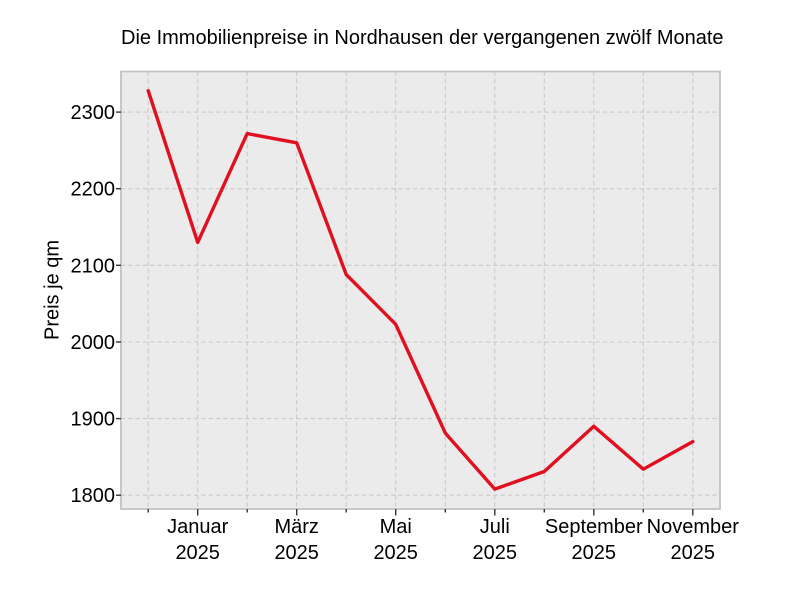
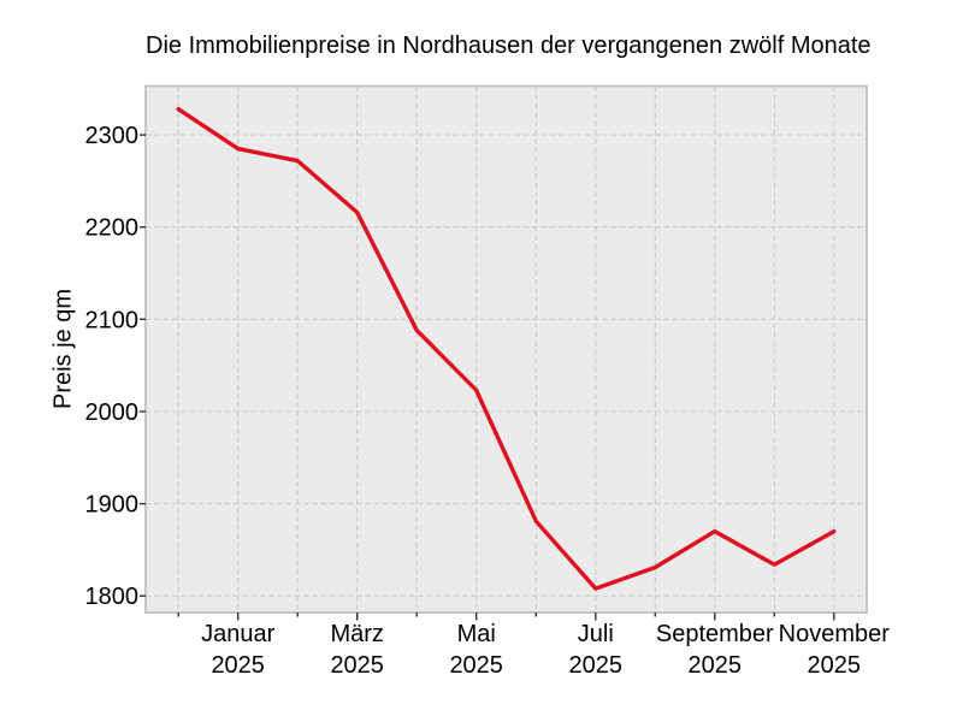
Januar 2025: 2130 -> 2280
März 2025: 2260 -> 2220
September 2025: 1890 -> 1870
